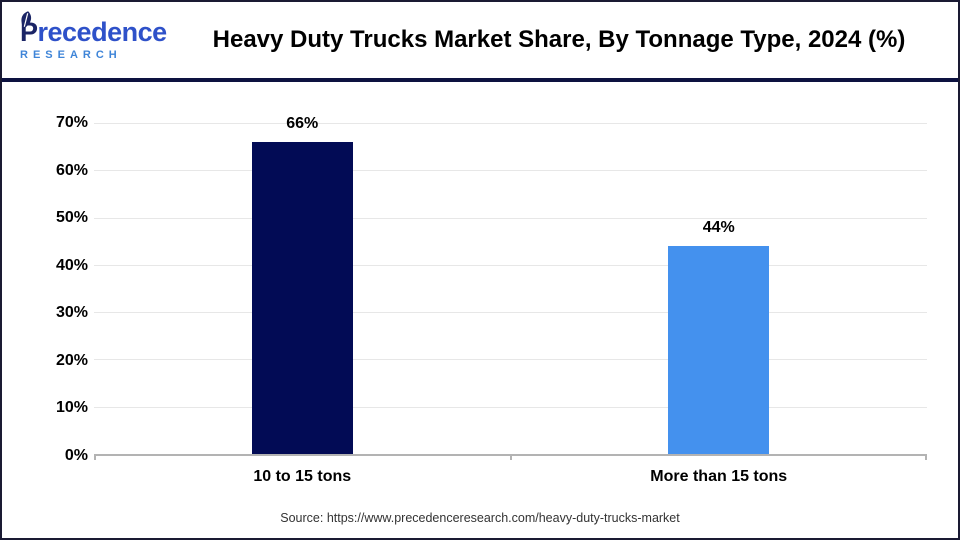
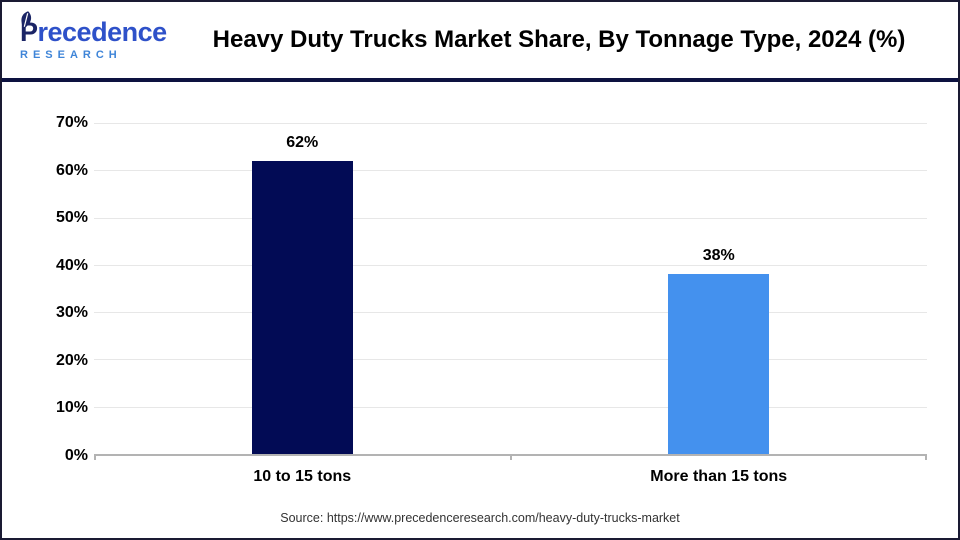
10 to 15 tons: 66% -> 62%
More than 15 tons: 44% -> 38%
